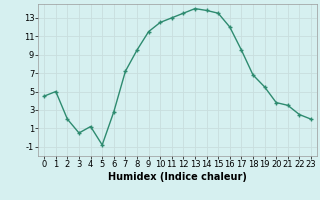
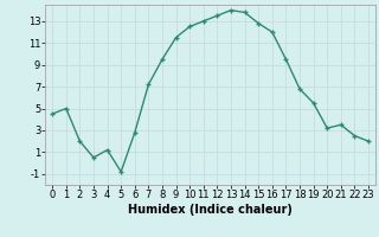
15: 13.5 -> 12.8
20: 3.8 -> 3.2
